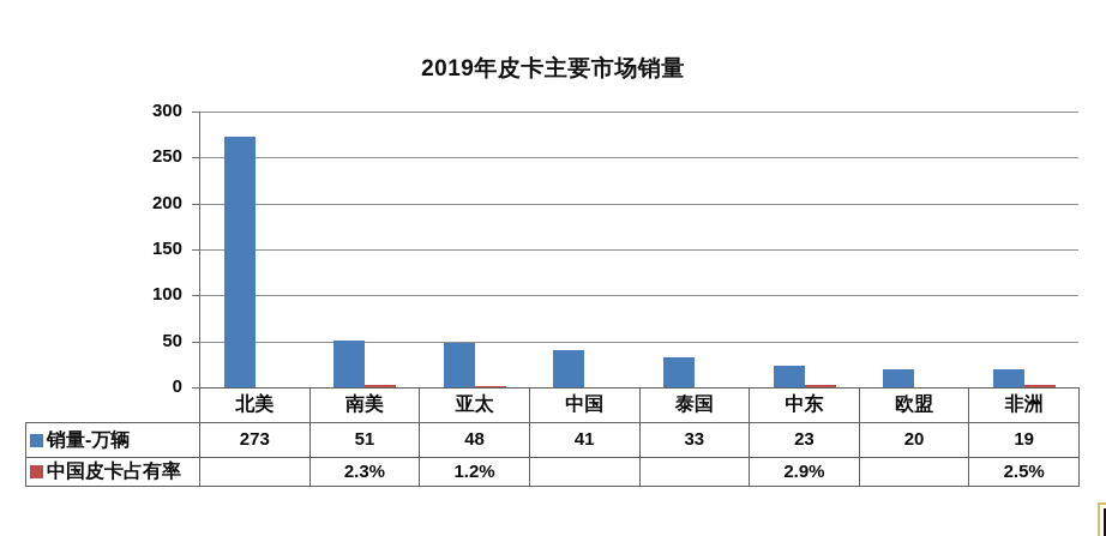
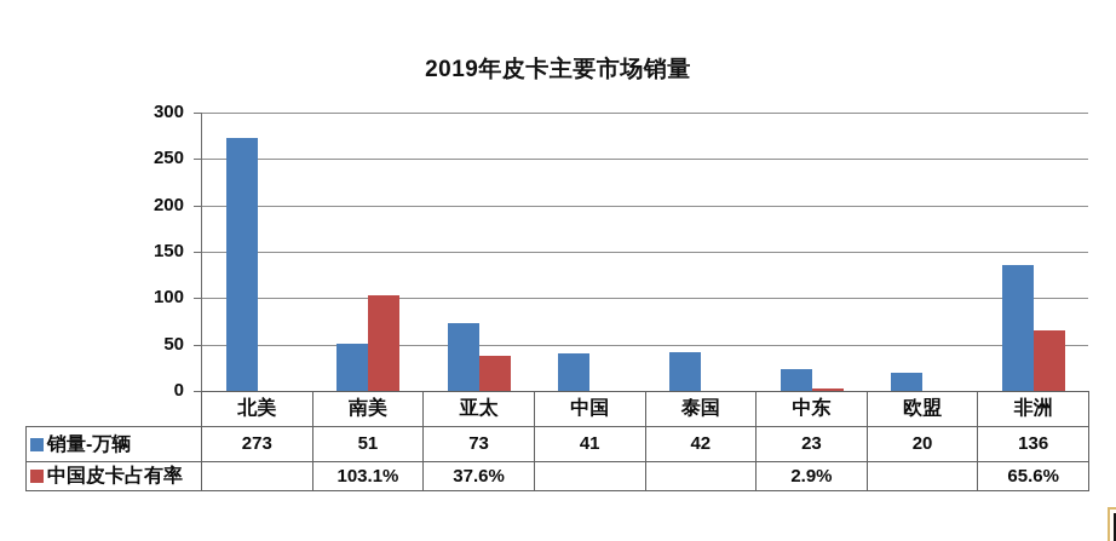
中国皮卡占有率/南美: 2.3% -> 103.1%
销量-万辆/亚太: 48 -> 73
中国皮卡占有率/亚太: 1.2% -> 37.6%
销量-万辆/泰国: 33 -> 42
销量-万辆/非洲: 19 -> 136
中国皮卡占有率/非洲: 2.5% -> 65.6%
